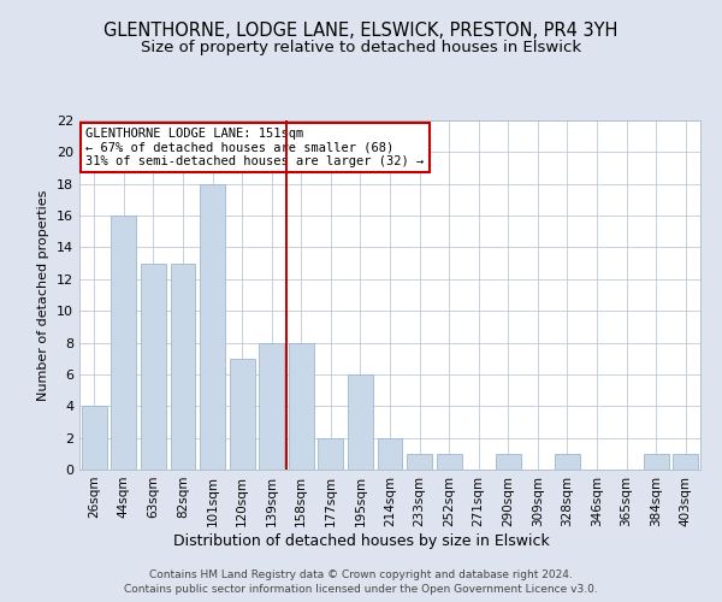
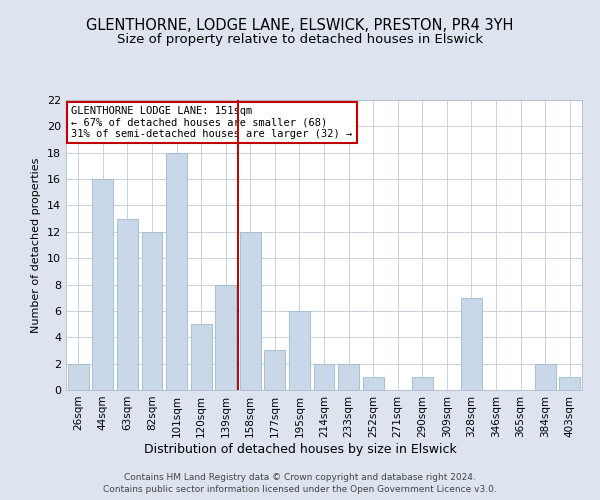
26sqm: 4 -> 2
82sqm: 13 -> 12
120sqm: 7 -> 5
158sqm: 8 -> 12
177sqm: 2 -> 3
233sqm: 1 -> 2
328sqm: 1 -> 7
384sqm: 1 -> 2
